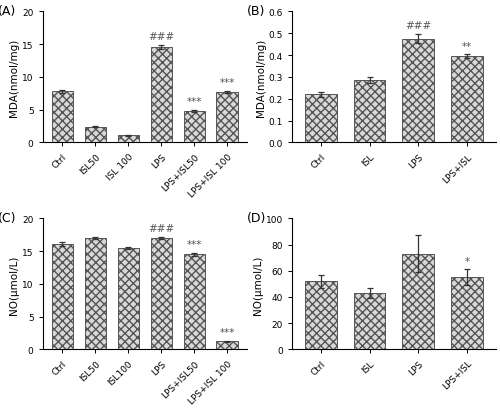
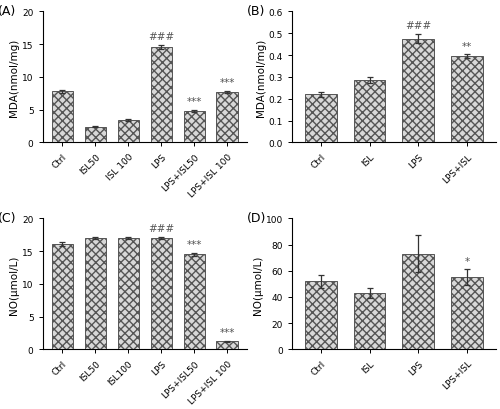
ISL 100: 1.1 -> 3.4
ISL100: 15.5 -> 17.0
